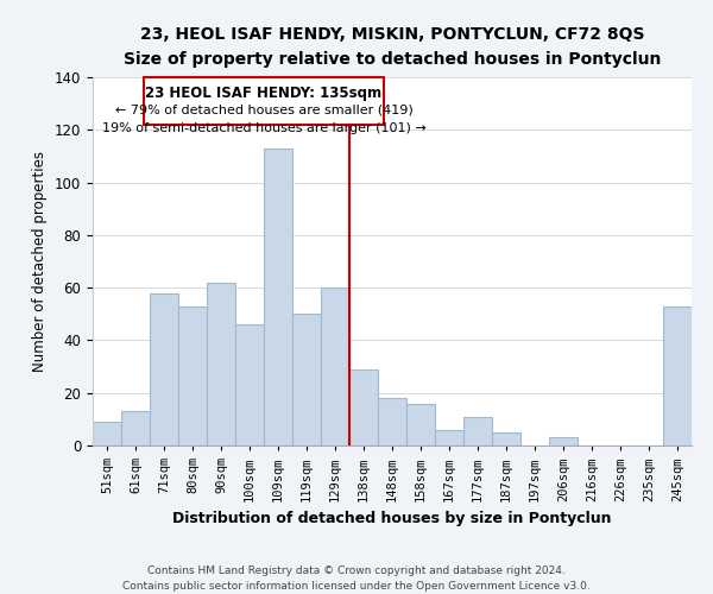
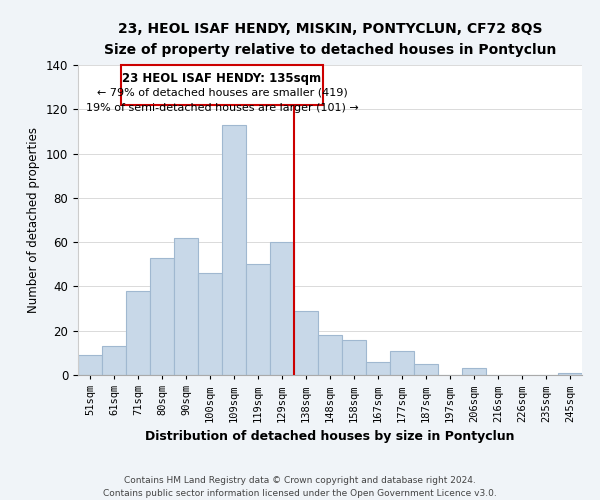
71sqm: 58 -> 38
245sqm: 53 -> 1
